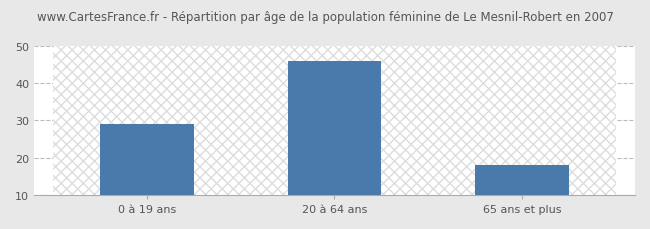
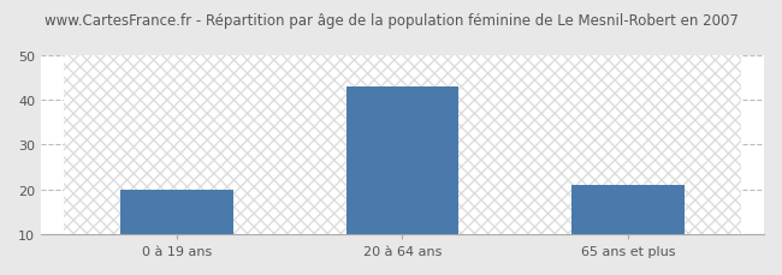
0 à 19 ans: 29 -> 20
20 à 64 ans: 46 -> 43
65 ans et plus: 18 -> 21
